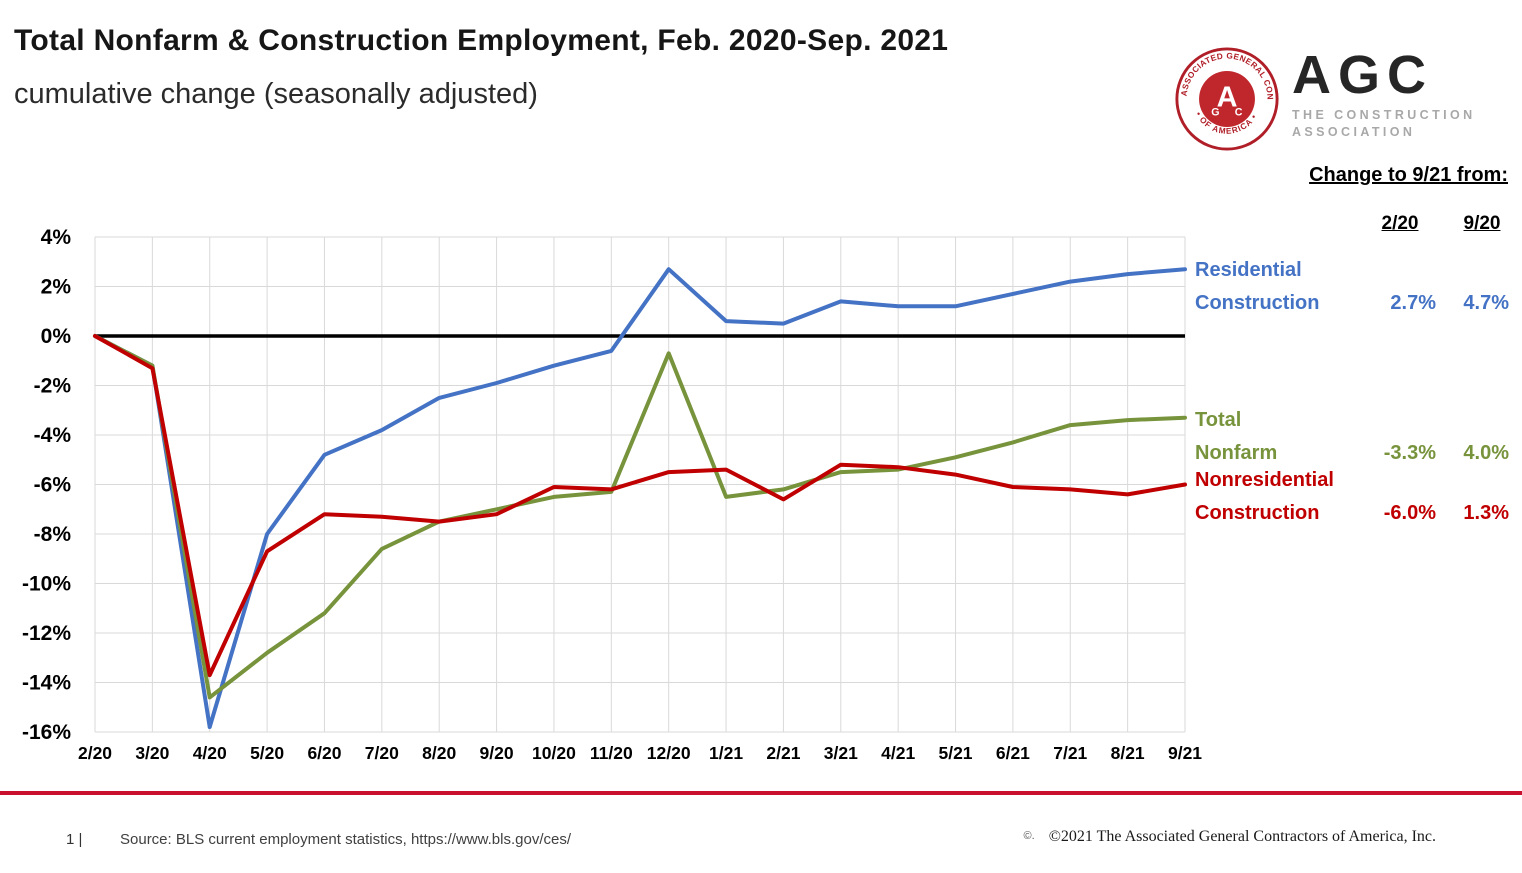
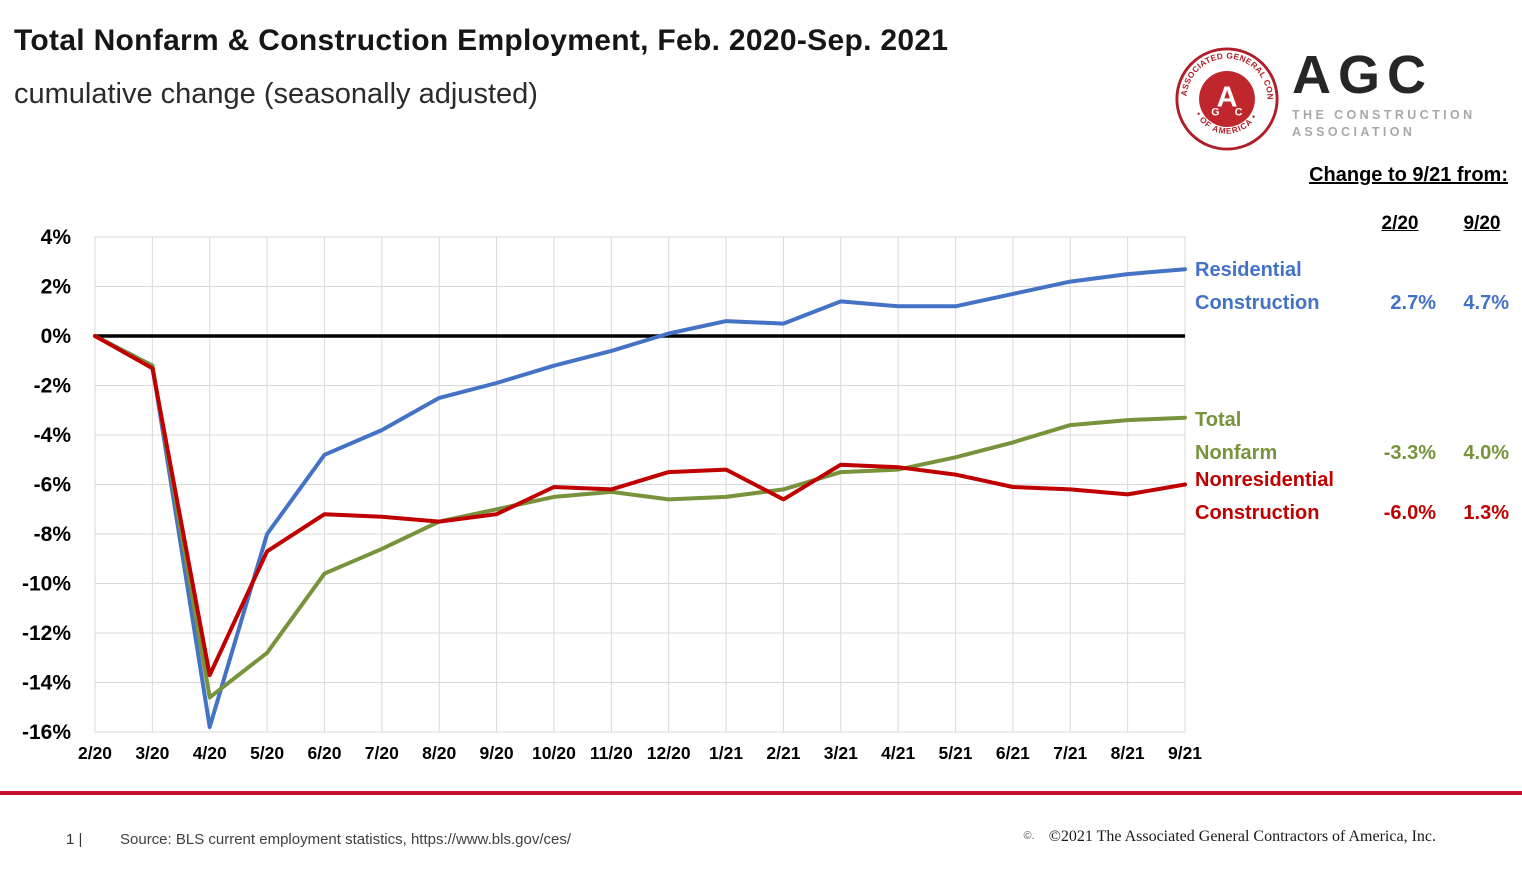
Total Nonfarm/6/20: -11.2% -> -9.6%
Residential Construction/12/20: 2.7% -> 0.1%
Total Nonfarm/12/20: -0.7% -> -6.6%
